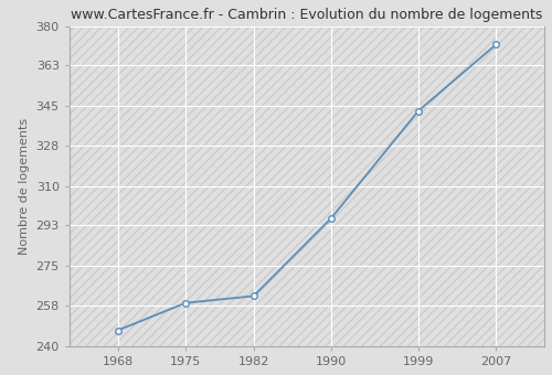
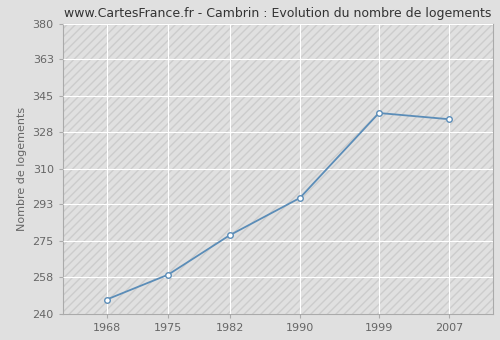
1982: 262 -> 278
1999: 343 -> 337
2007: 372 -> 334
